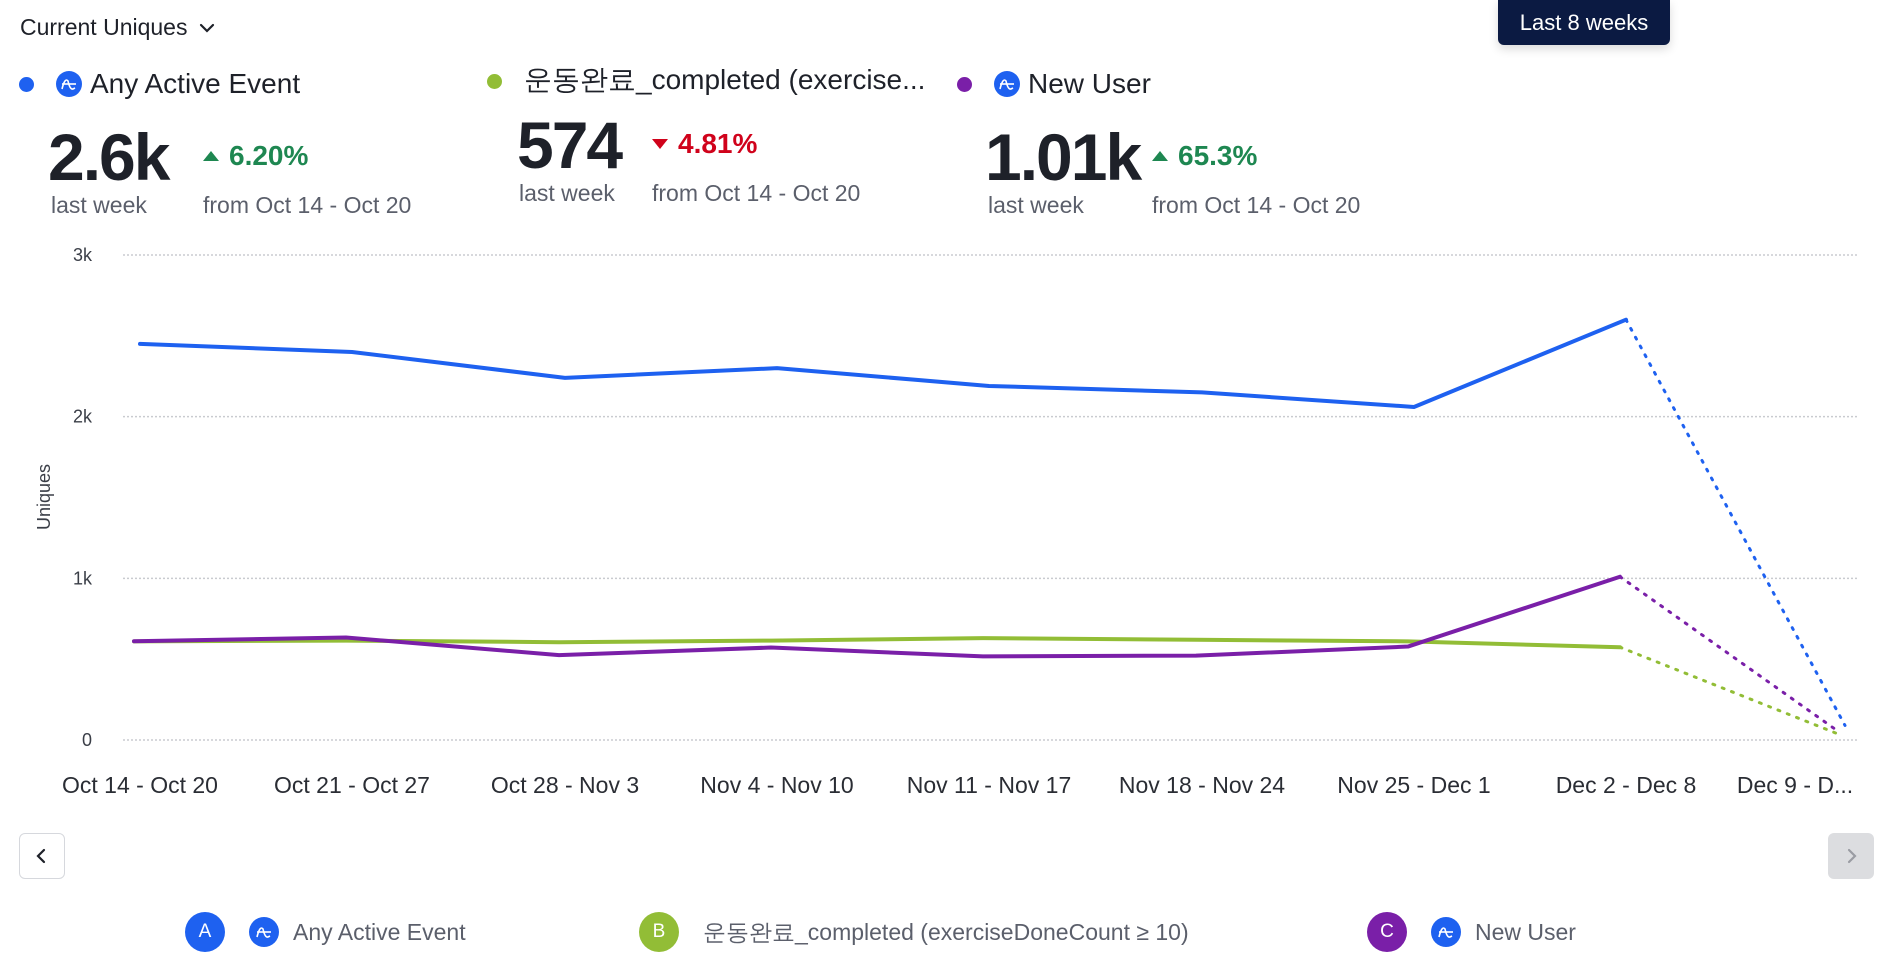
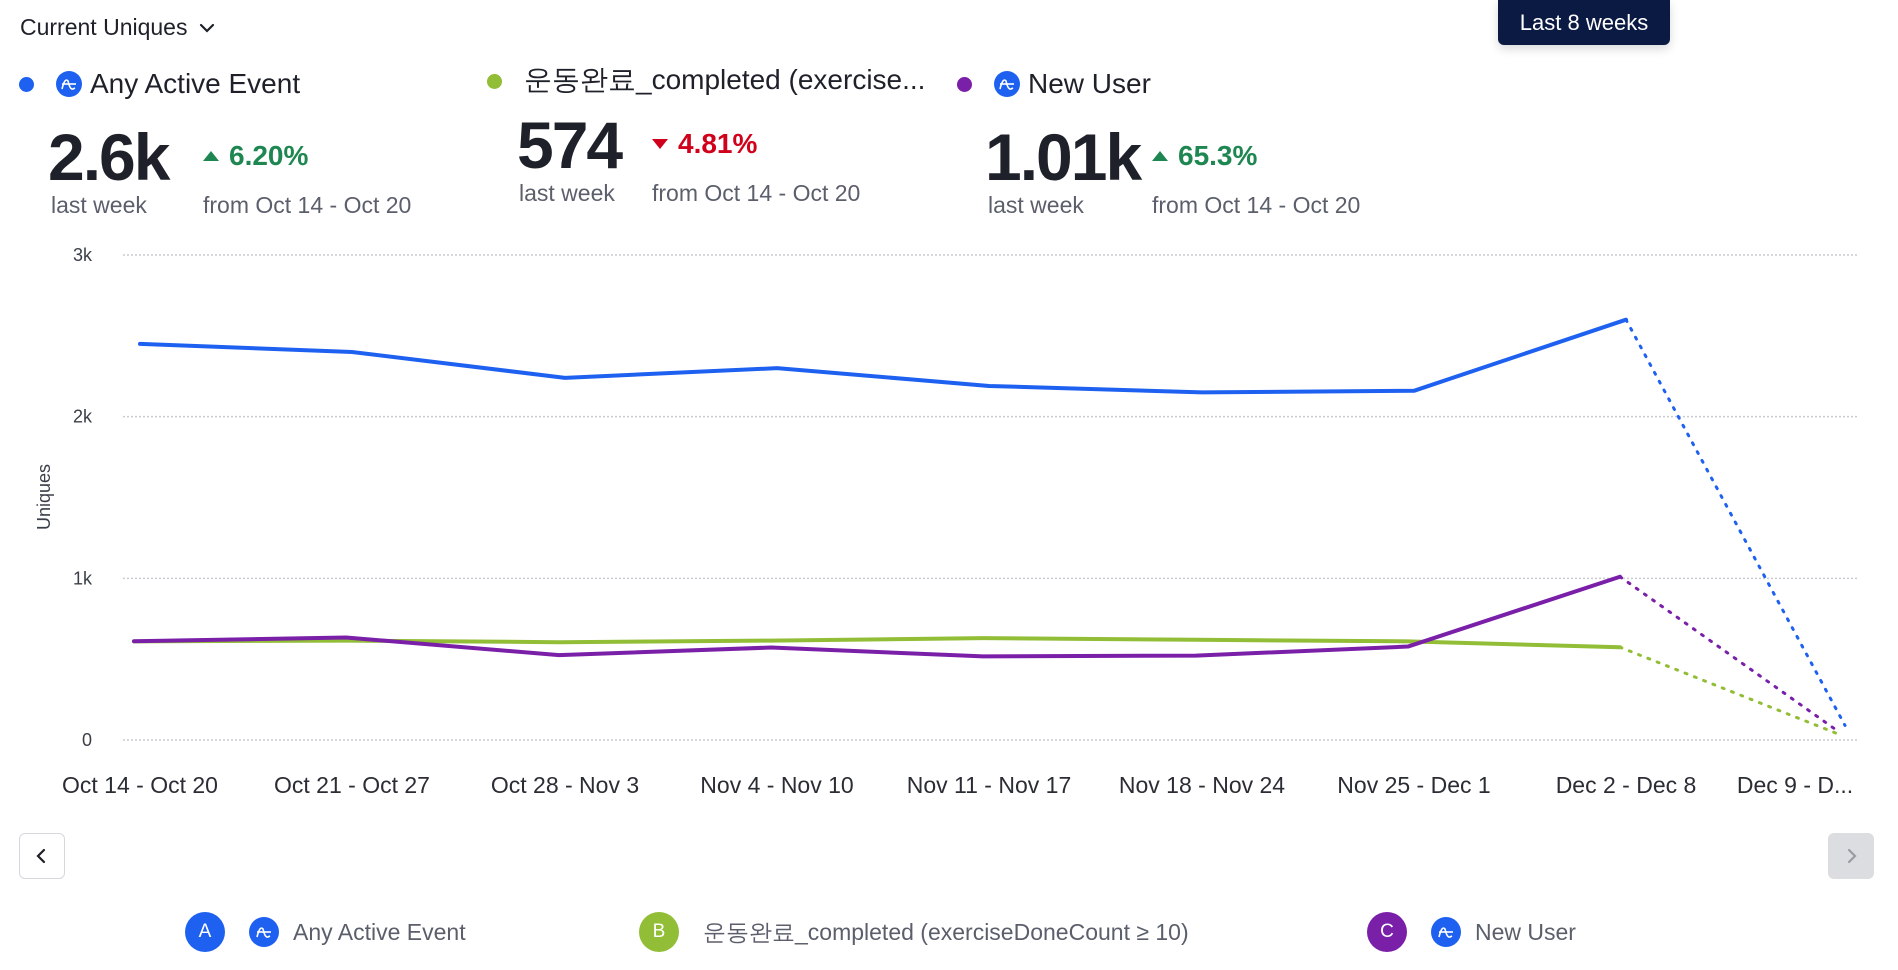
Any Active Event/Nov 25 - Dec 1: 2.06k -> 2.16k
